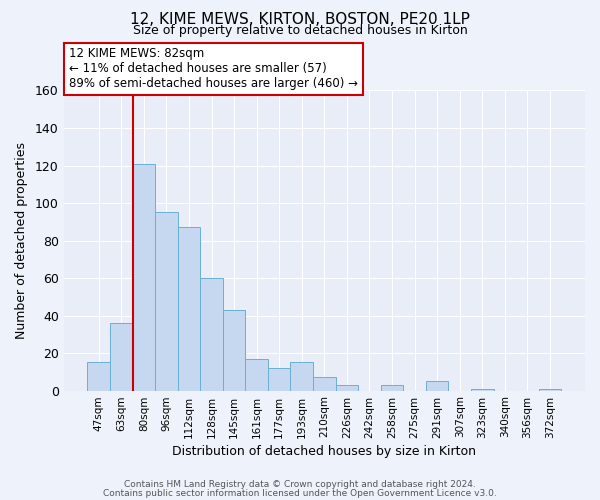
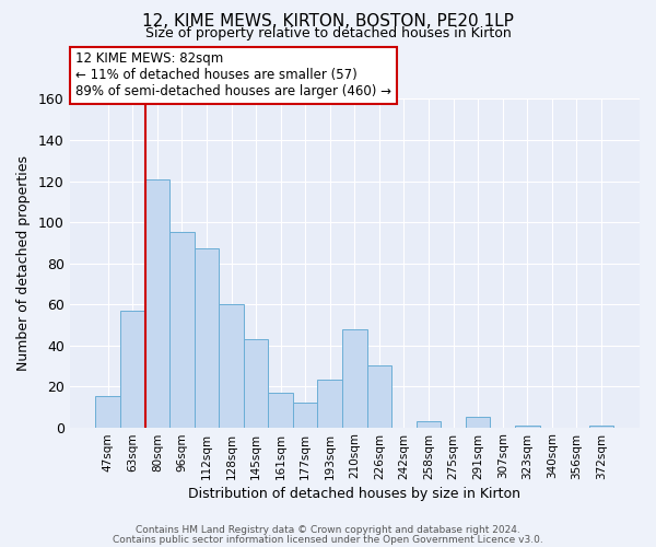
63sqm: 36 -> 57
193sqm: 15 -> 23
210sqm: 7 -> 48
226sqm: 3 -> 30
